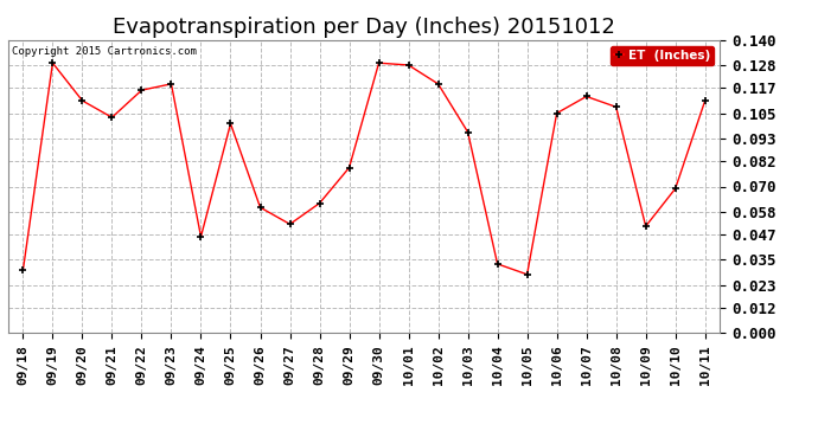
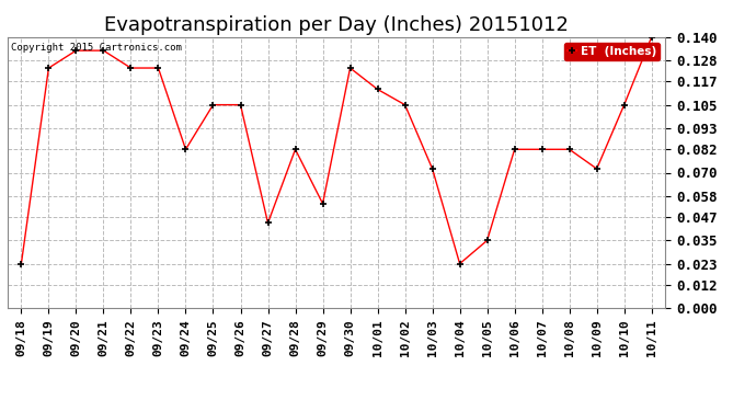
09/18: 0.030 -> 0.023
09/19: 0.129 -> 0.124
09/20: 0.111 -> 0.133
09/21: 0.103 -> 0.133
09/22: 0.116 -> 0.124
09/23: 0.119 -> 0.124
09/24: 0.046 -> 0.082
09/25: 0.100 -> 0.105
09/26: 0.060 -> 0.105
09/27: 0.052 -> 0.044
09/28: 0.062 -> 0.082
09/29: 0.079 -> 0.054
09/30: 0.129 -> 0.124
10/01: 0.128 -> 0.113
10/02: 0.119 -> 0.105
10/03: 0.096 -> 0.072
10/04: 0.033 -> 0.023
10/05: 0.028 -> 0.035
10/06: 0.105 -> 0.082
10/07: 0.113 -> 0.082
10/08: 0.108 -> 0.082
10/09: 0.051 -> 0.072
10/10: 0.069 -> 0.105
10/11: 0.111 -> 0.140
